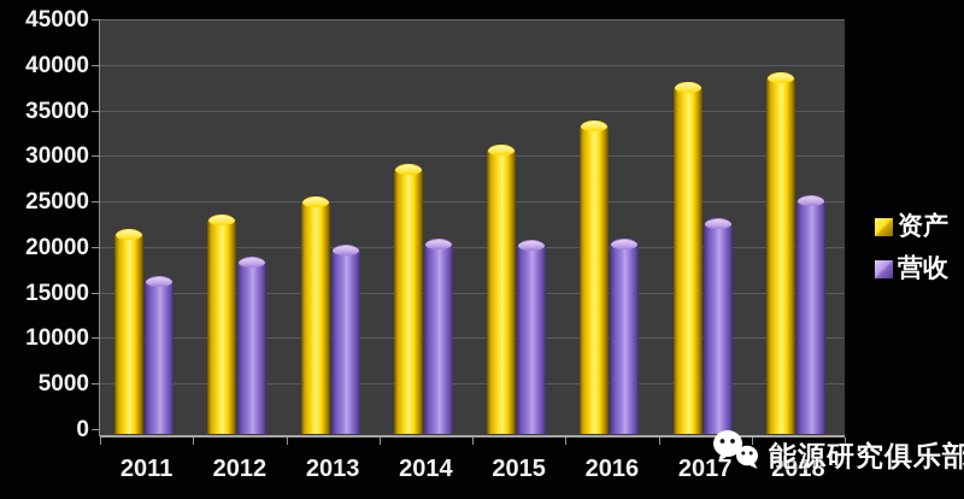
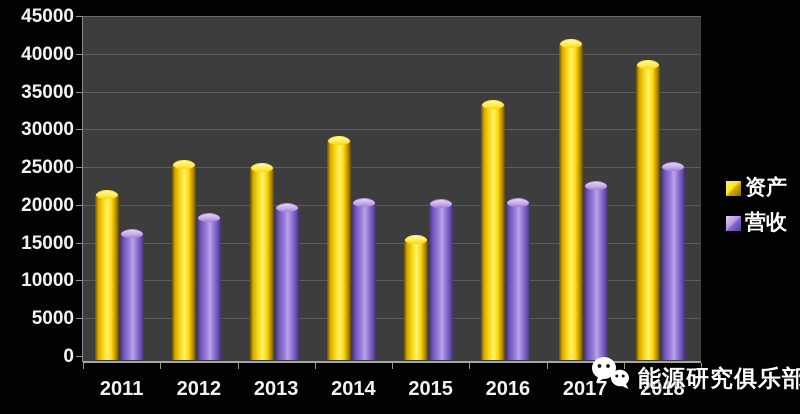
资产/2012: 24000 -> 26000
资产/2015: 31000 -> 16000
资产/2017: 38000 -> 42000
